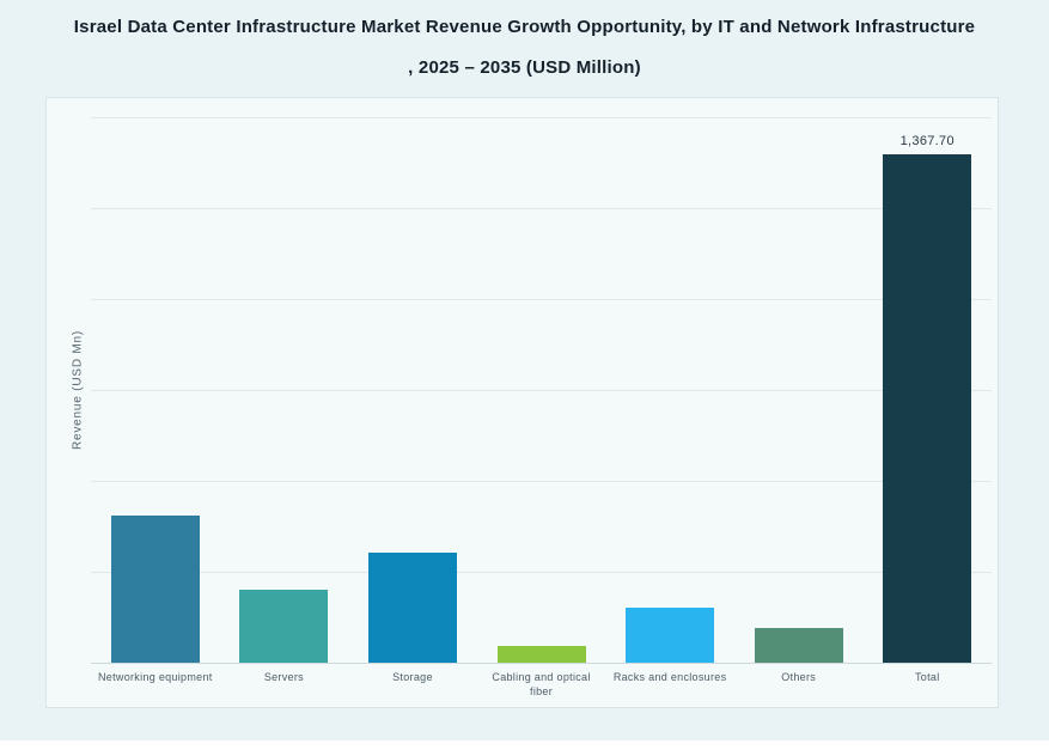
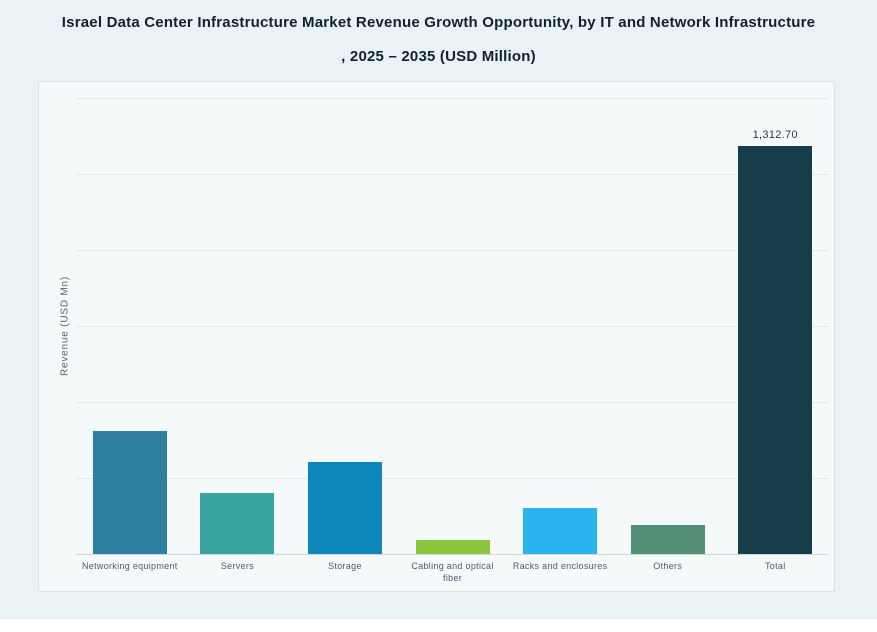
Total: 1,367.70 -> 1,312.70
